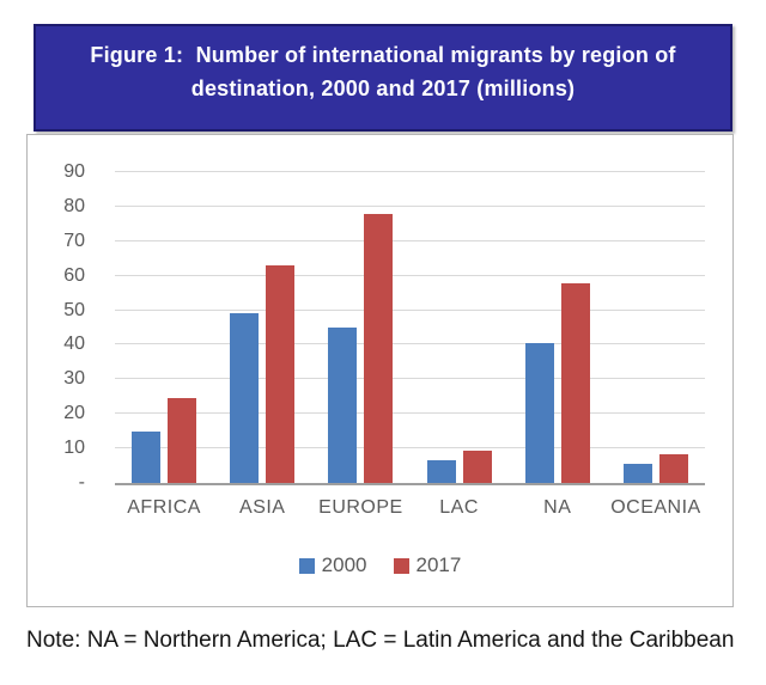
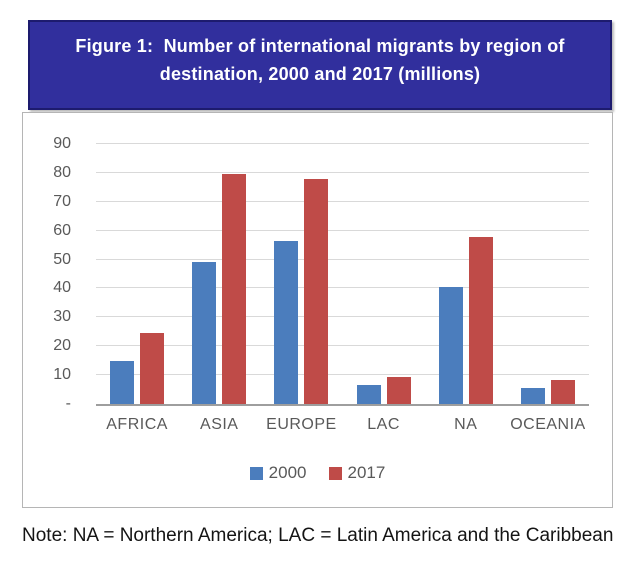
2017/ASIA: 63 -> 80
2000/EUROPE: 45 -> 56
